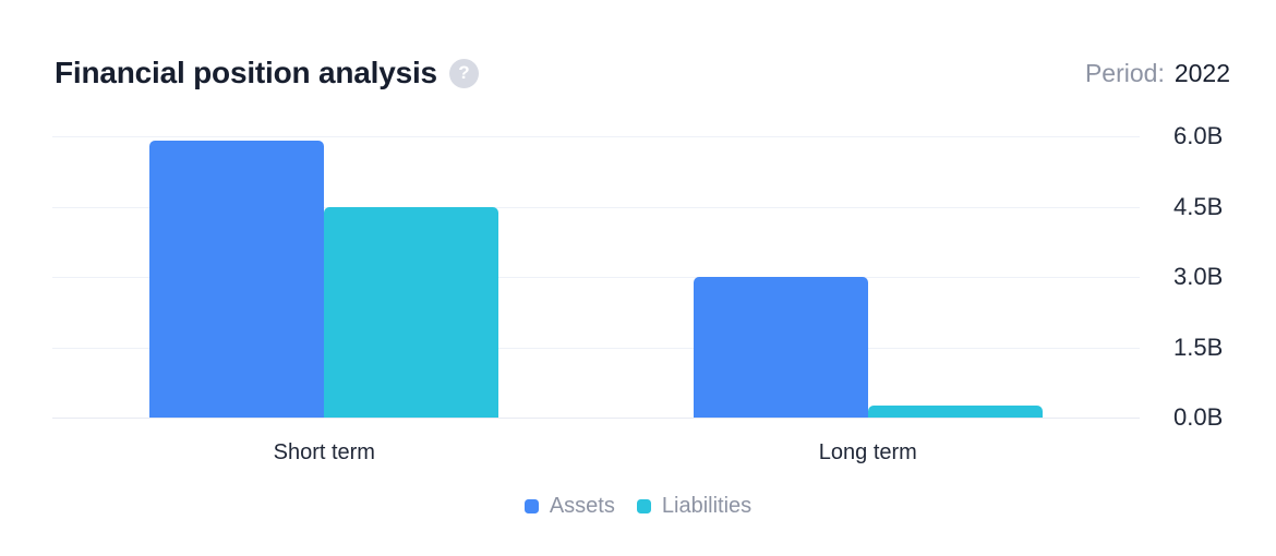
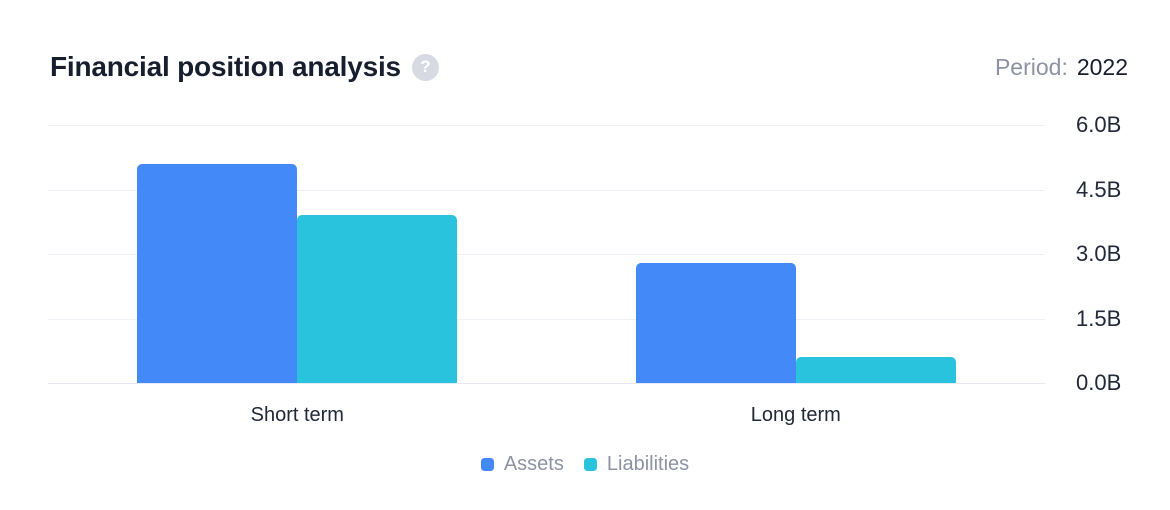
Assets/Short term: 5.9B -> 5.1B
Liabilities/Short term: 4.5B -> 3.9B
Assets/Long term: 3.0B -> 2.8B
Liabilities/Long term: 0.2B -> 0.6B
